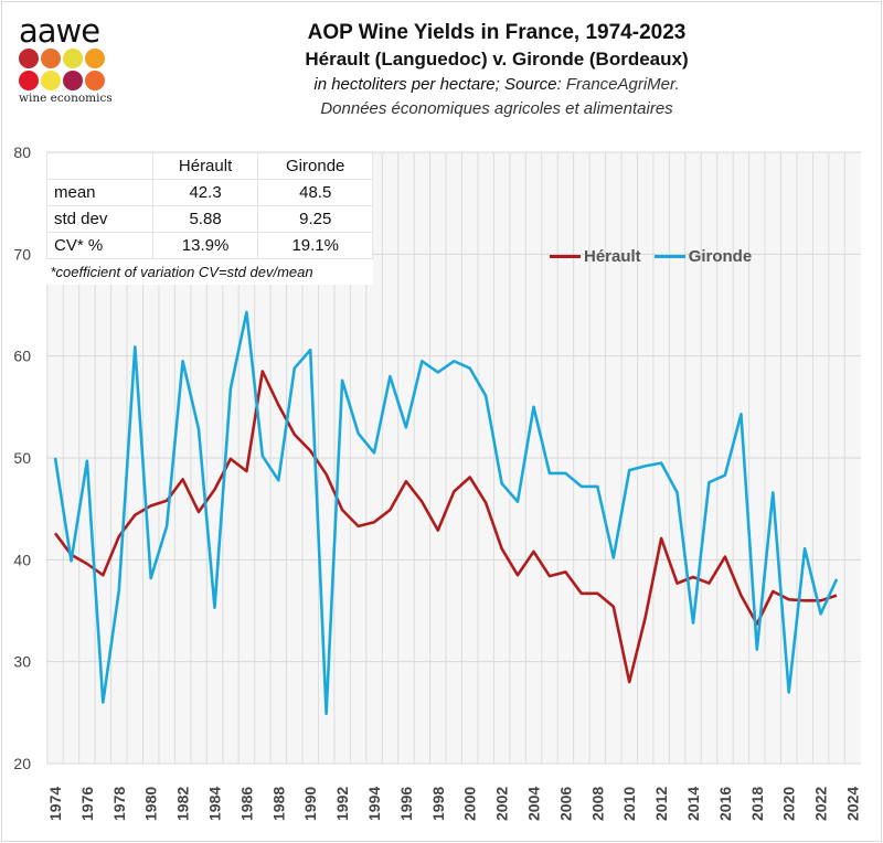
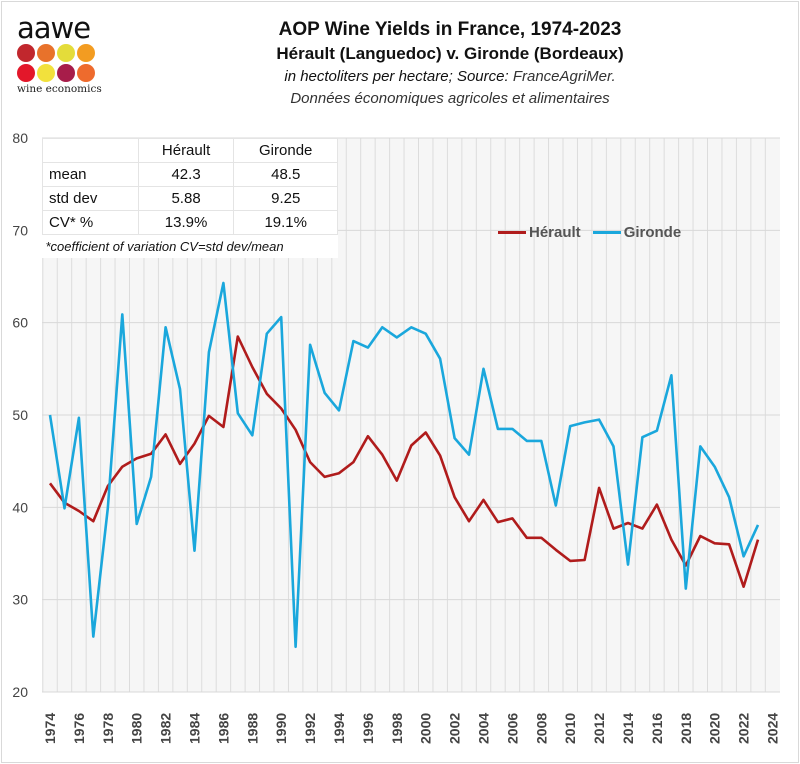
Gironde/1978: 37 -> 40
Gironde/1996: 53 -> 57
Hérault/2010: 28 -> 34
Gironde/2020: 27 -> 44
Hérault/2022: 36 -> 31
